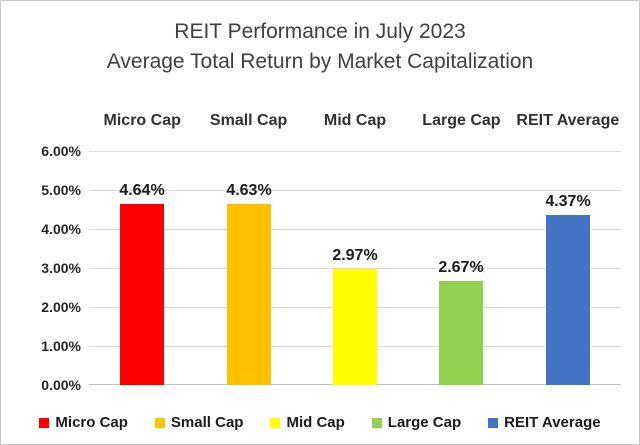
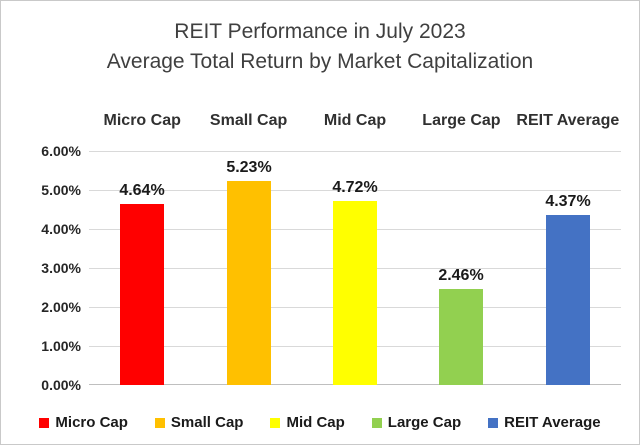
Small Cap: 4.63% -> 5.23%
Mid Cap: 2.97% -> 4.72%
Large Cap: 2.67% -> 2.46%
